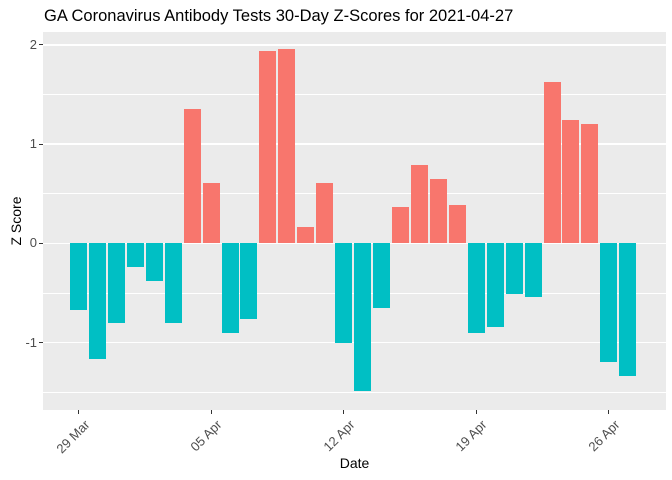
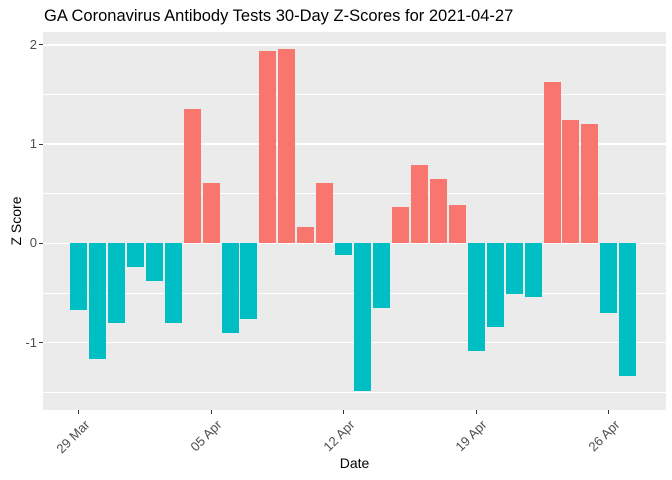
12 Apr: -1.0 -> -0.1
19 Apr: -0.9 -> -1.1
26 Apr: -1.2 -> -0.7
